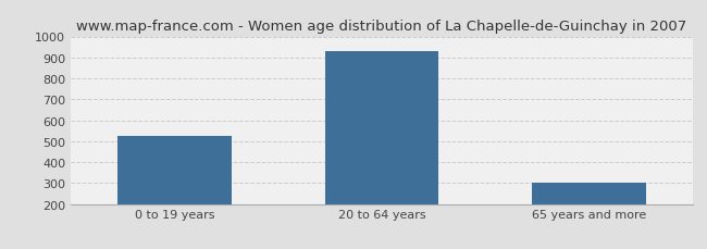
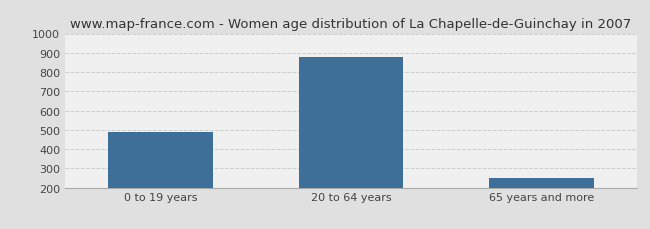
0 to 19 years: 520 -> 490
20 to 64 years: 930 -> 880
65 years and more: 300 -> 250
